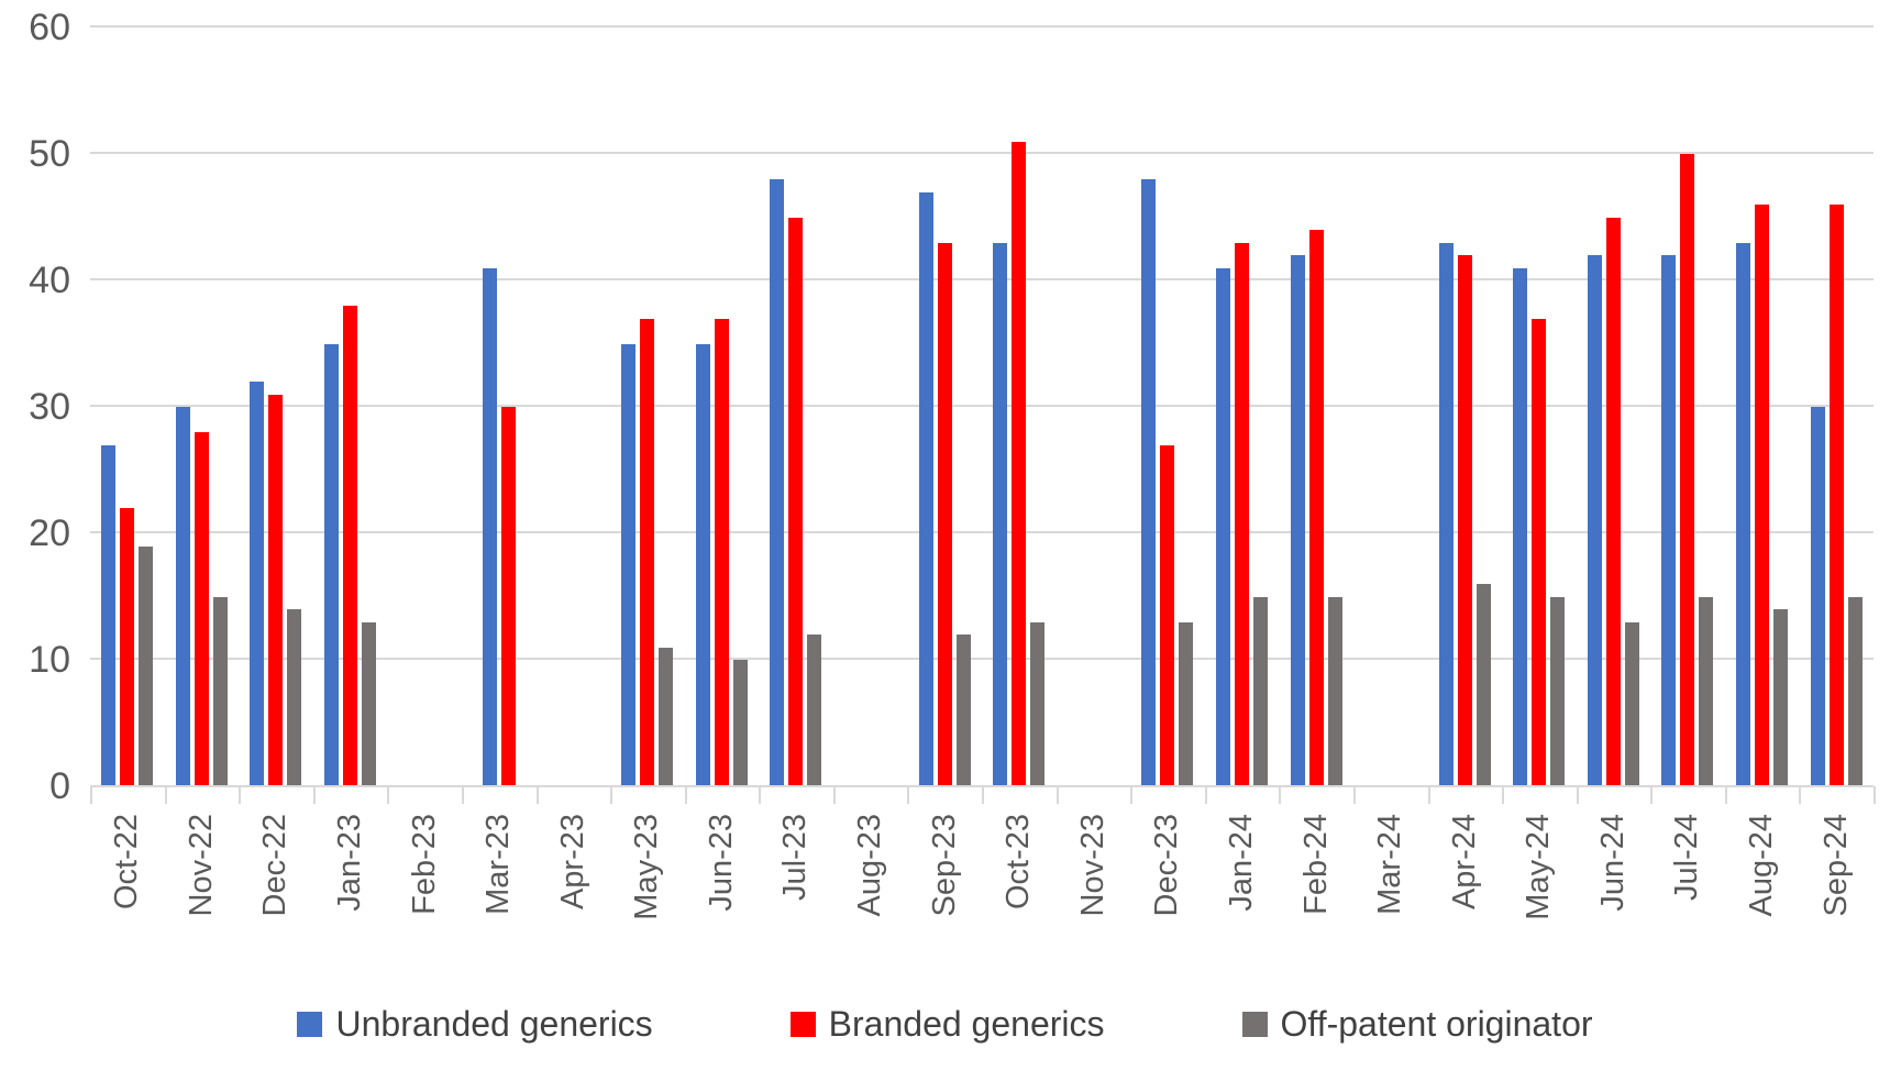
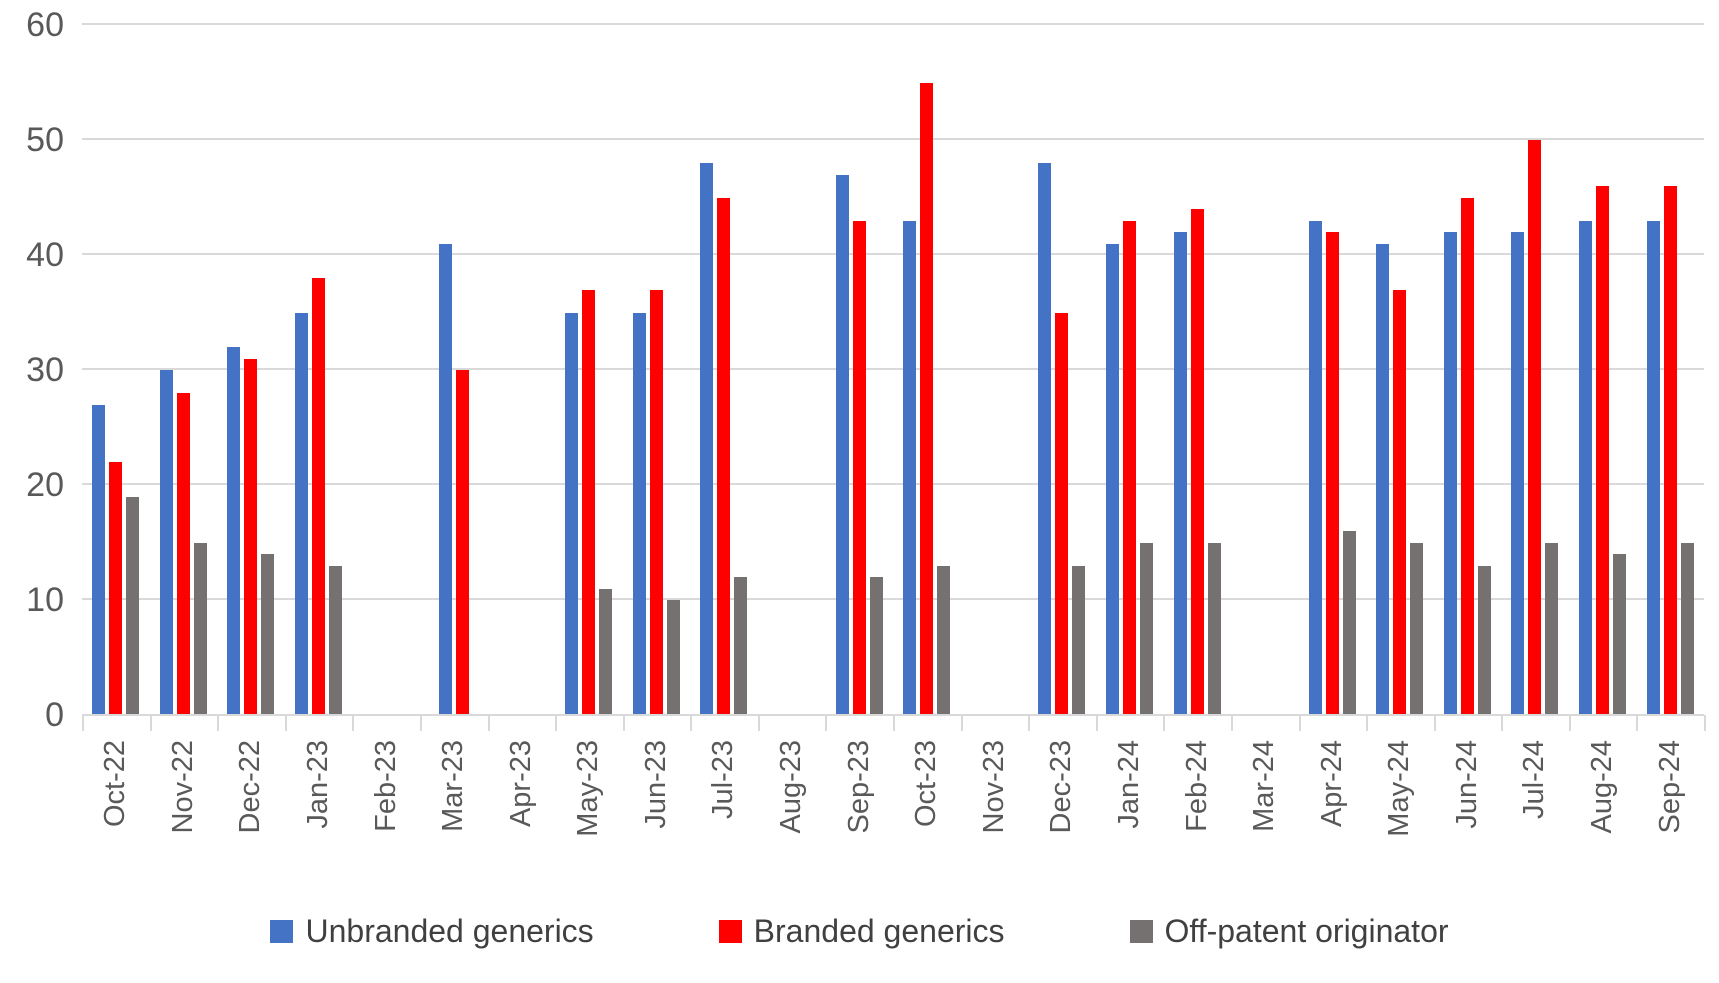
Branded generics/Oct-23: 51 -> 55
Branded generics/Dec-23: 27 -> 35
Unbranded generics/Sep-24: 30 -> 43
